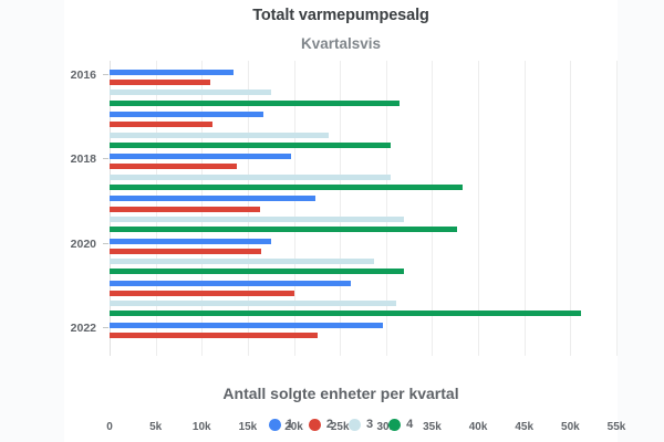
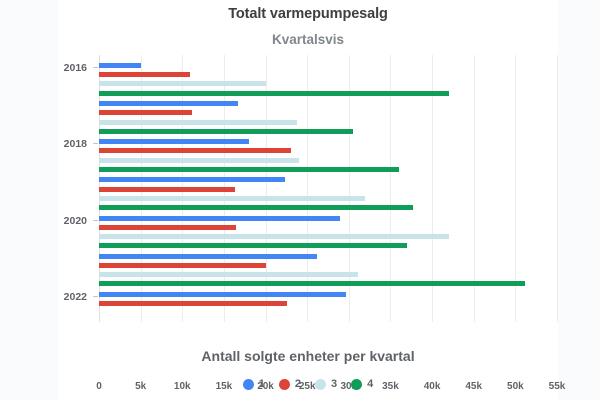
1/2016: 13k -> 5k
3/2016: 18k -> 20k
4/2016: 32k -> 42k
1/2018: 20k -> 18k
2/2018: 14k -> 23k
3/2018: 30k -> 24k
4/2018: 38k -> 36k
1/2020: 18k -> 29k
3/2020: 29k -> 42k
4/2020: 32k -> 37k
